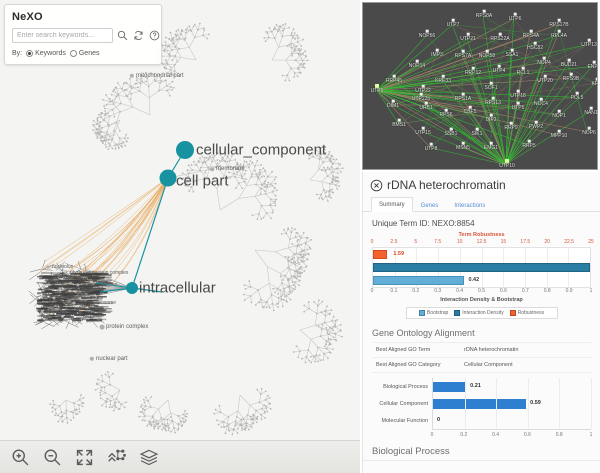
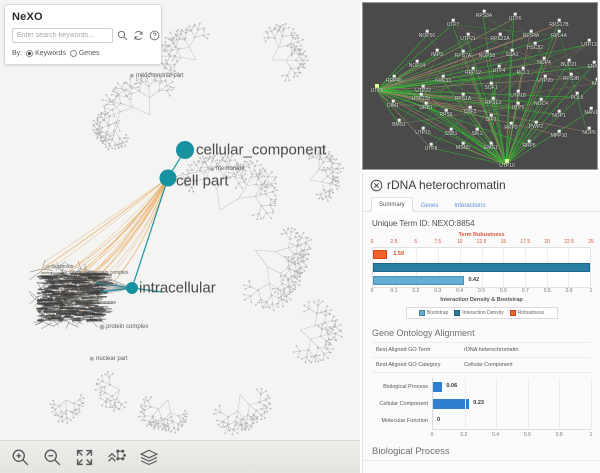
Gene Ontology Alignment/Biological Process: 0.21 -> 0.06
Gene Ontology Alignment/Cellular Component: 0.59 -> 0.23
